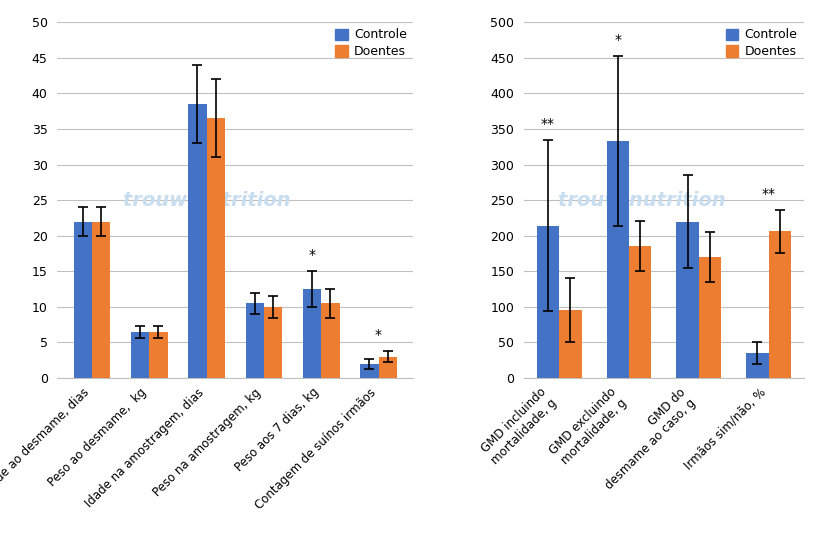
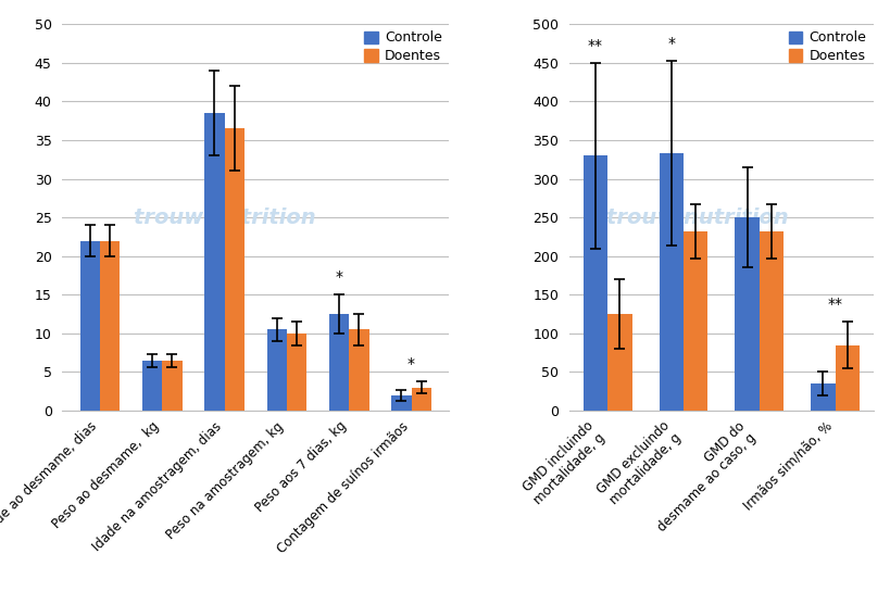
Controle/GMD incluindo mortalidade, g: 214 -> 330
Doentes/GMD incluindo mortalidade, g: 96 -> 125
Doentes/GMD excluindo mortalidade, g: 186 -> 232
Controle/GMD do desmame ao caso, g: 220 -> 250
Doentes/GMD do desmame ao caso, g: 170 -> 232
Doentes/Irmãos sim/não, %: 206 -> 85
